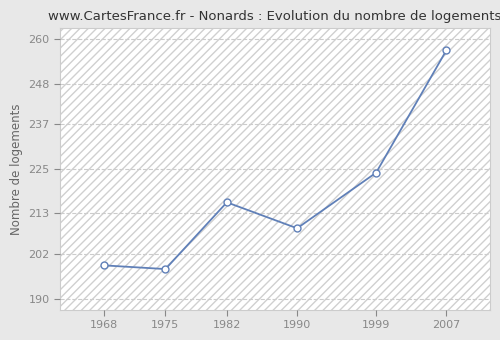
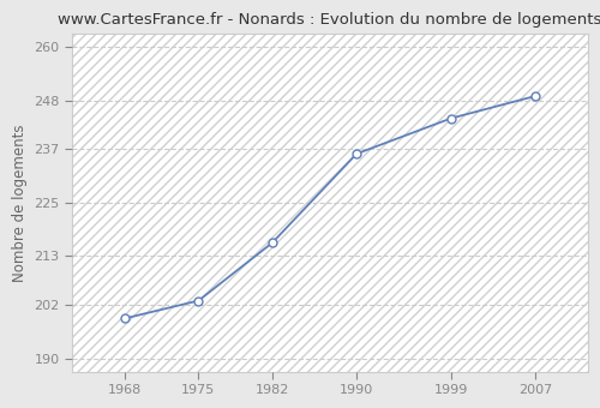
1975: 198 -> 203
1990: 209 -> 236
1999: 224 -> 244
2007: 257 -> 249
